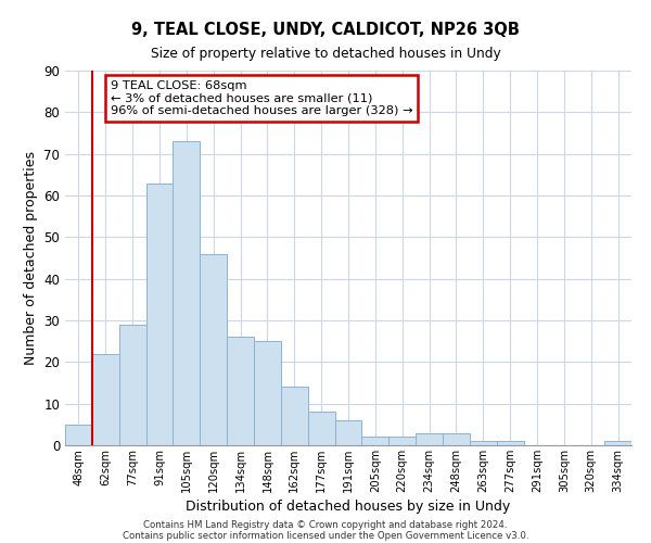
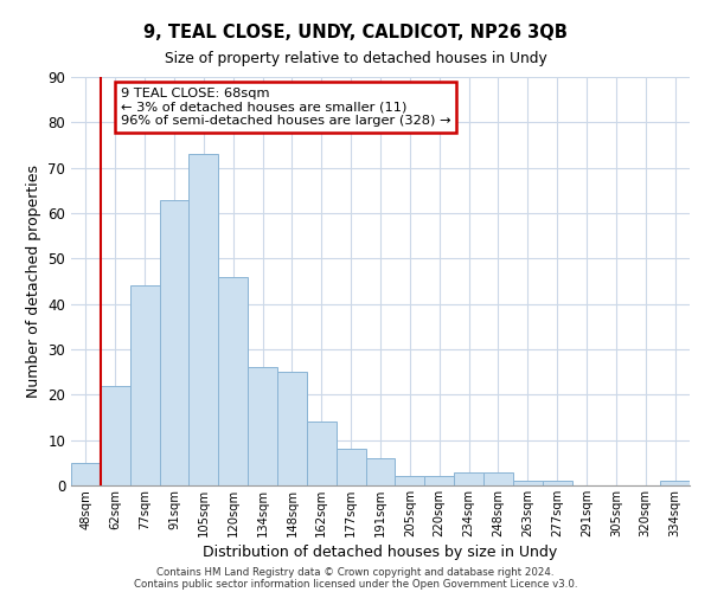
77sqm: 29 -> 44
